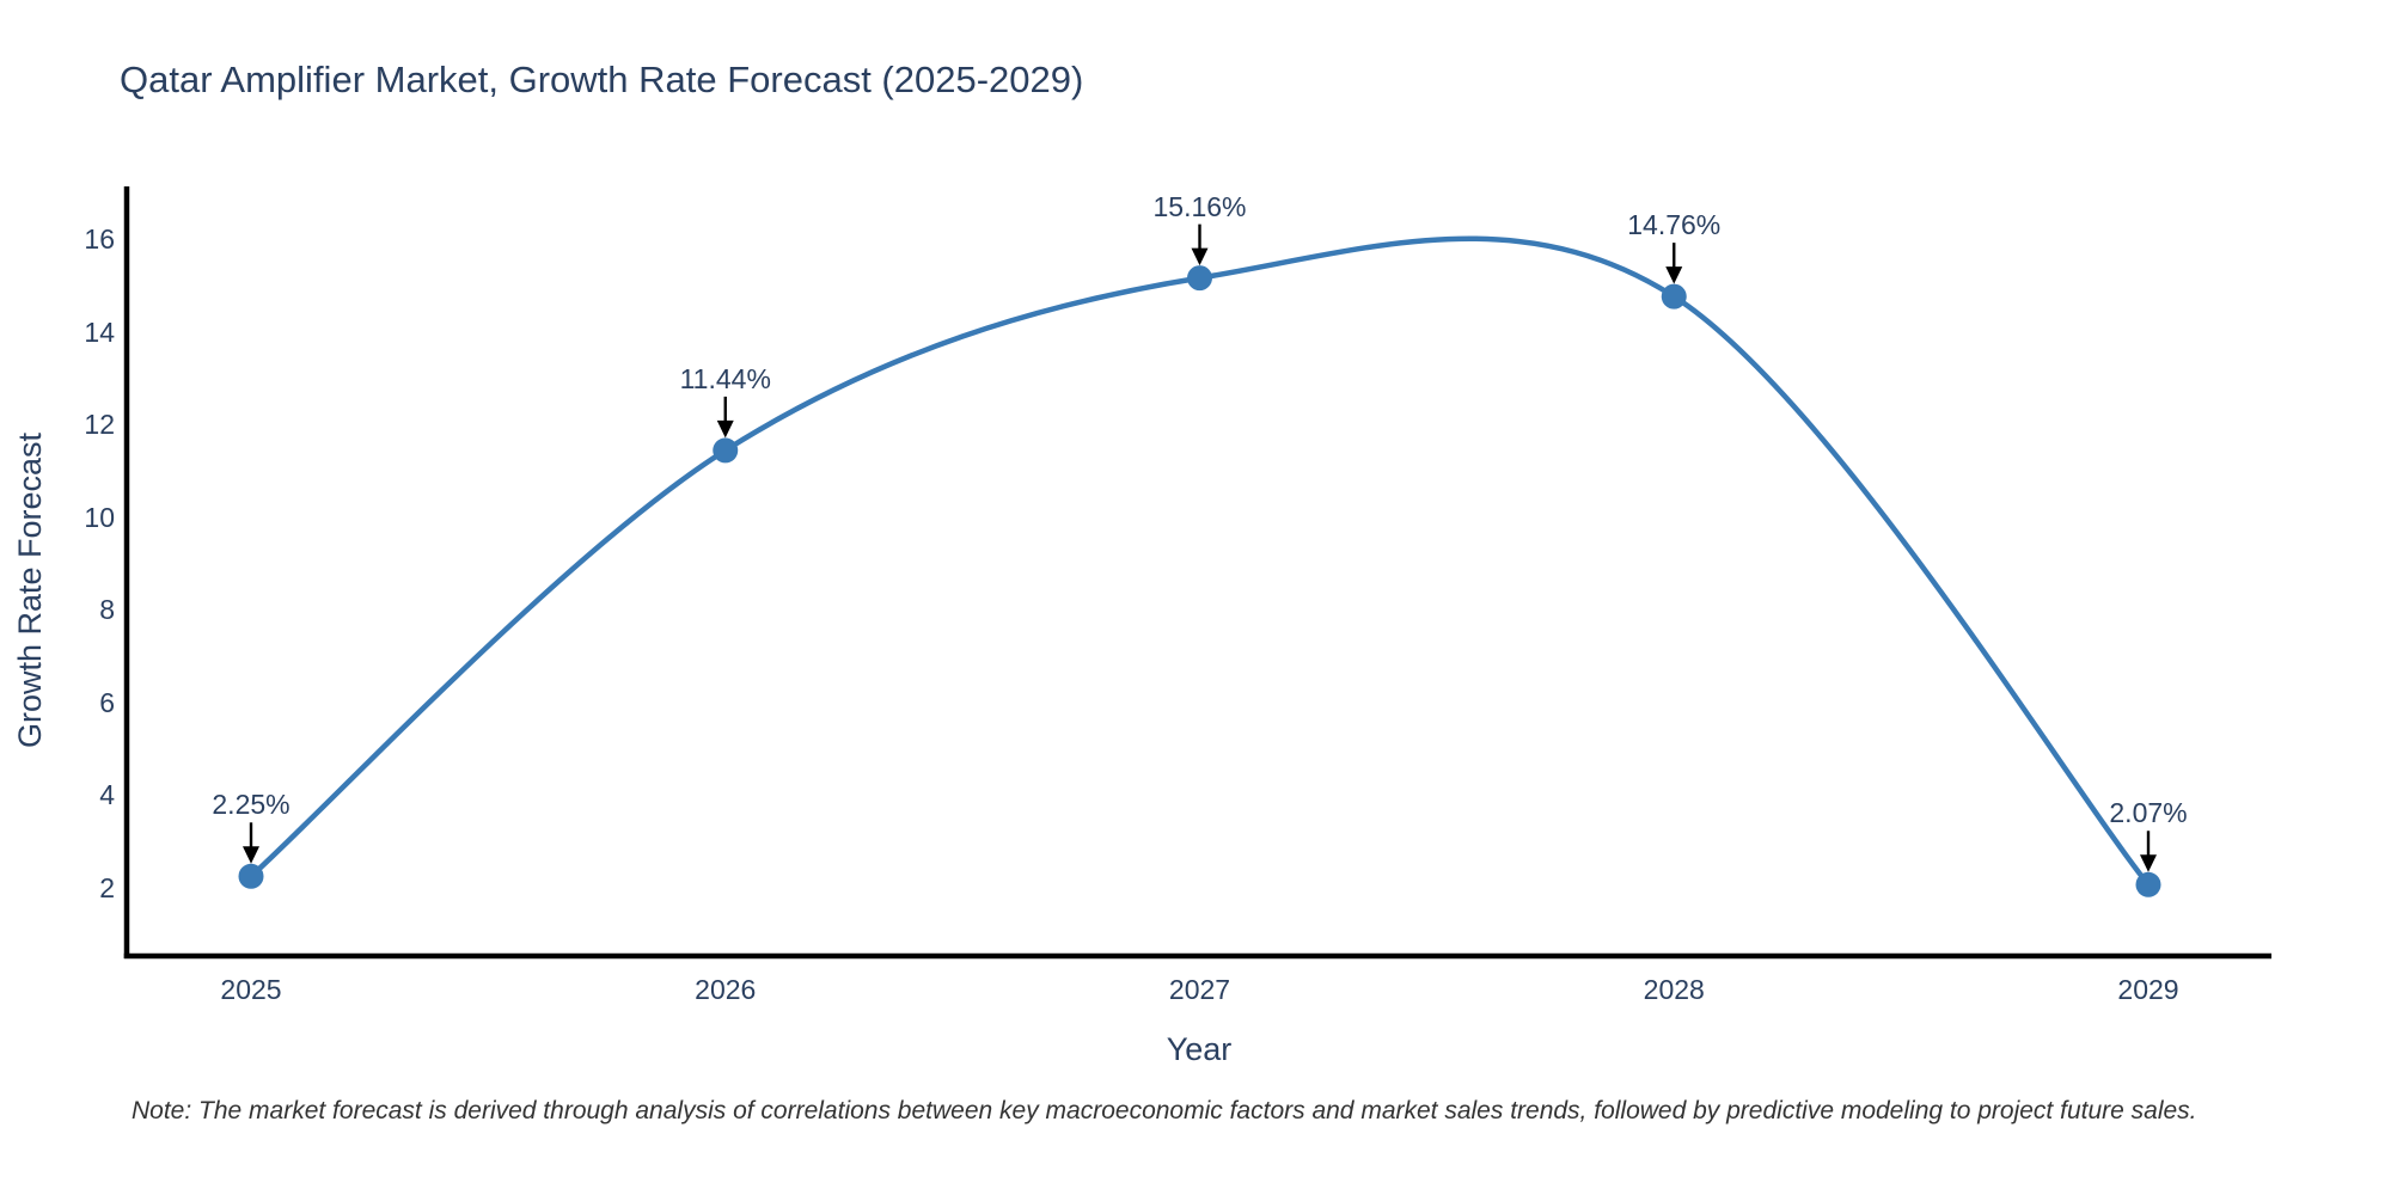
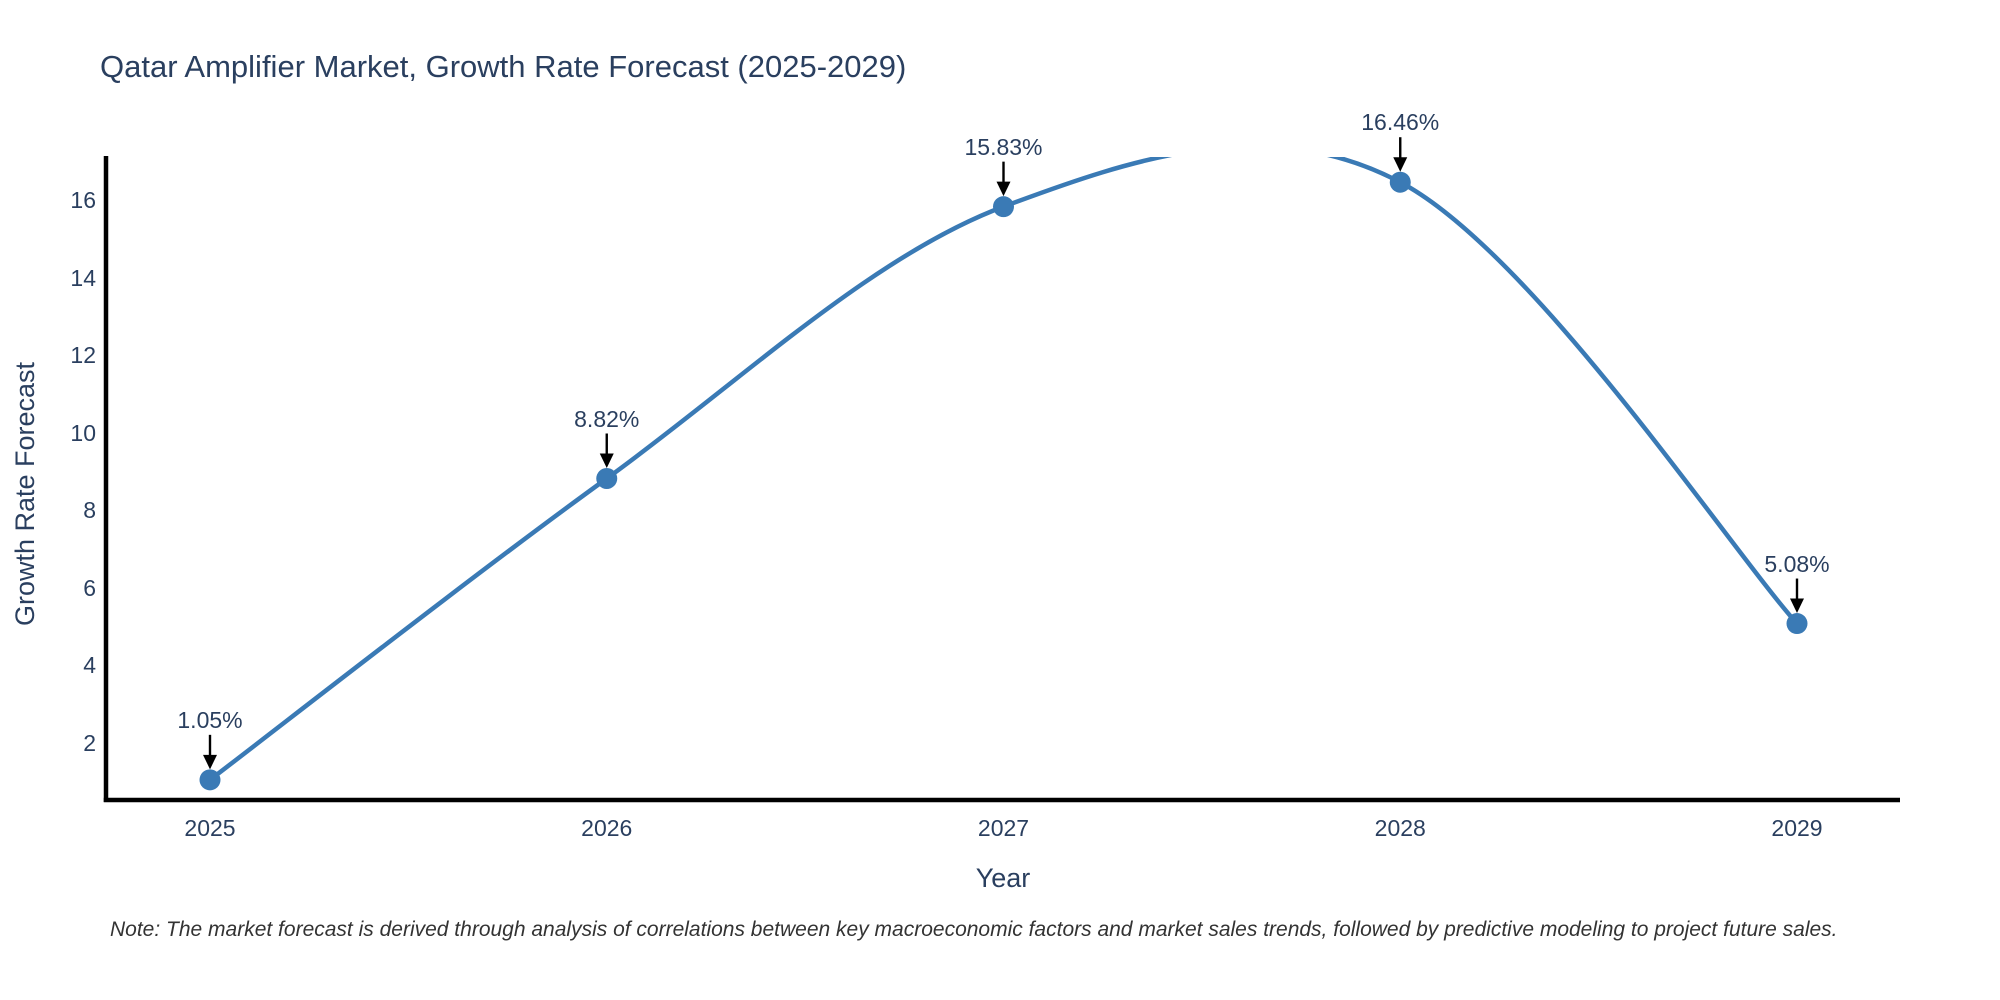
2025: 2.25% -> 1.05%
2026: 11.44% -> 8.82%
2027: 15.16% -> 15.83%
2028: 14.76% -> 16.46%
2029: 2.07% -> 5.08%
